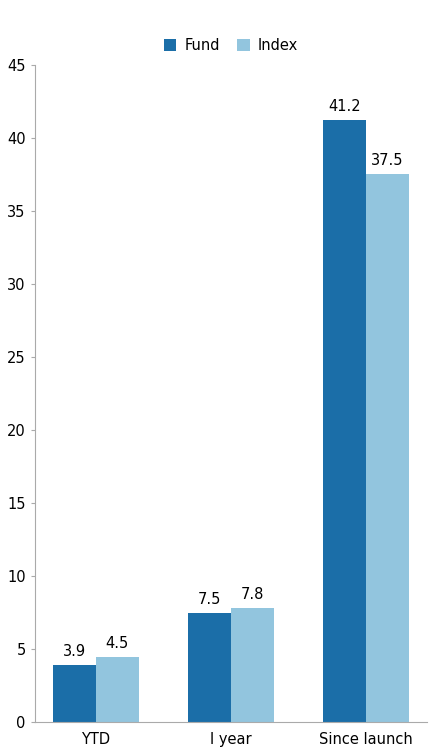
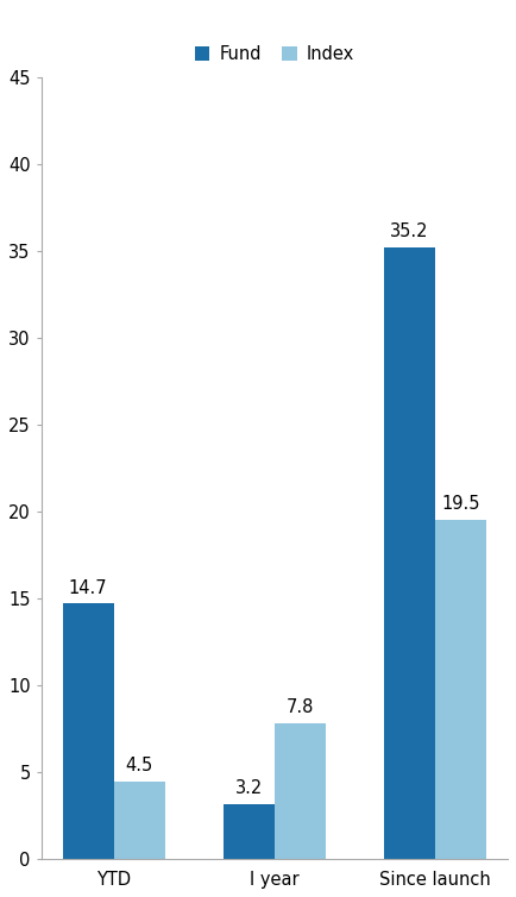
Fund/YTD: 3.9 -> 14.7
Fund/I year: 7.5 -> 3.2
Fund/Since launch: 41.2 -> 35.2
Index/Since launch: 37.5 -> 19.5
